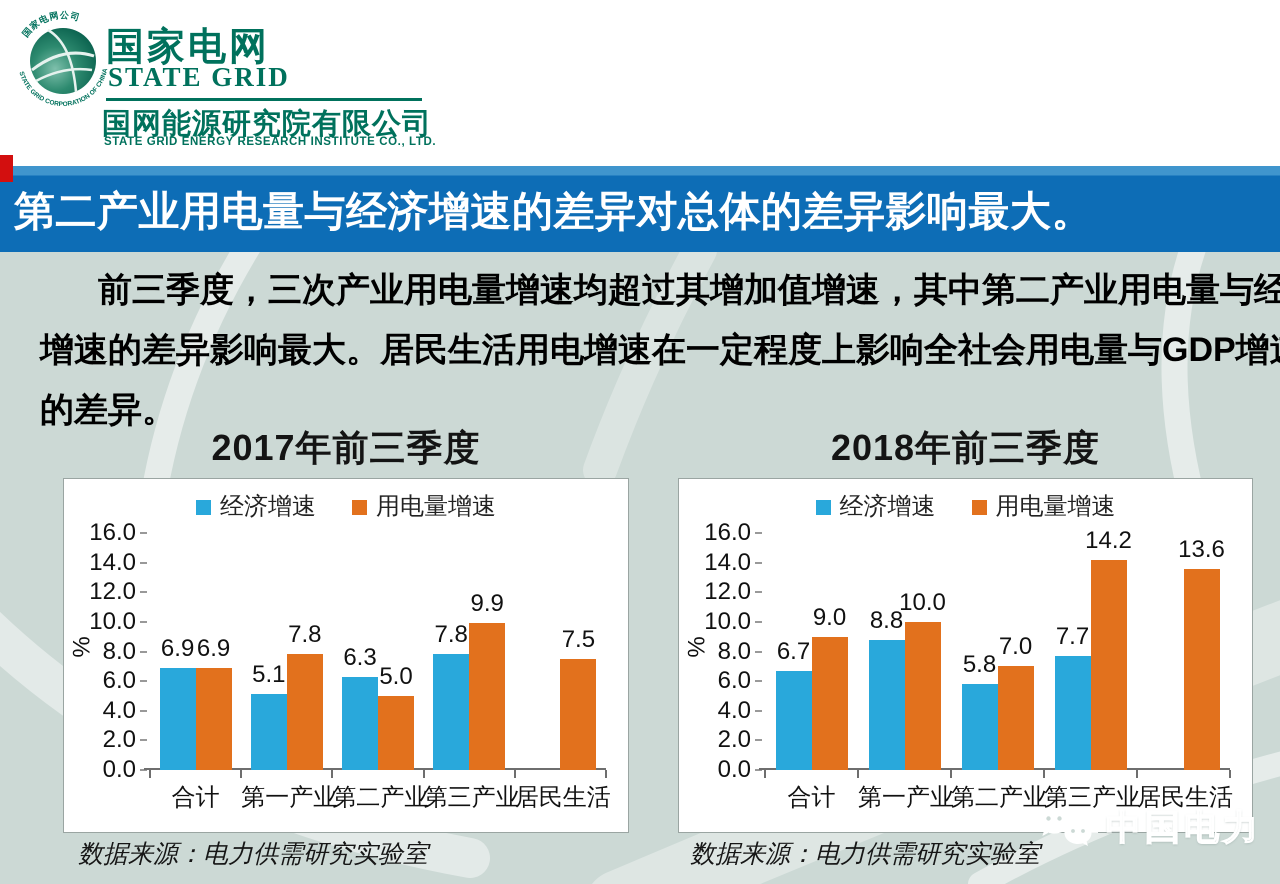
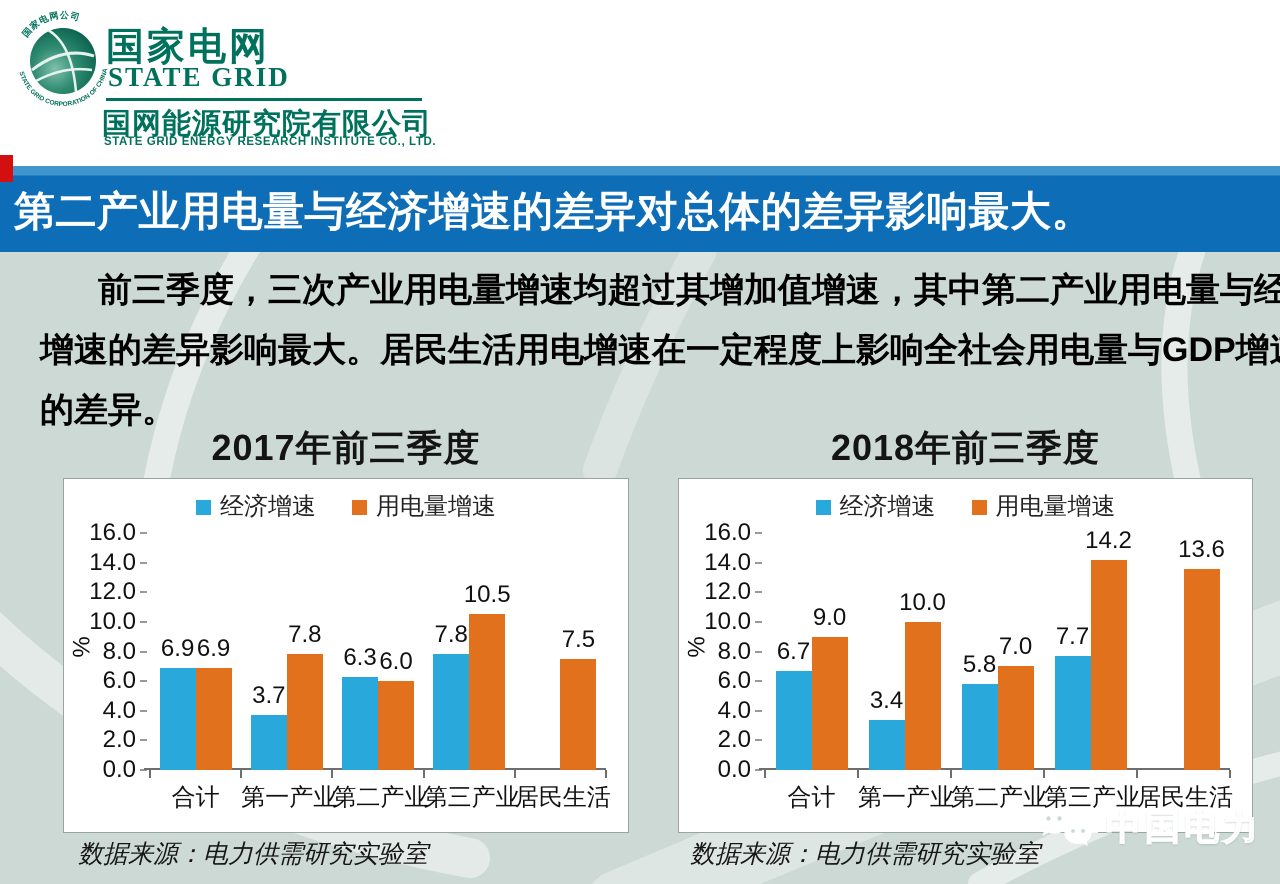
2017年前三季度/经济增速/第一产业: 5.1 -> 3.7
2017年前三季度/用电量增速/第二产业: 5.0 -> 6.0
2017年前三季度/用电量增速/第三产业: 9.9 -> 10.5
2018年前三季度/经济增速/第一产业: 8.8 -> 3.4
